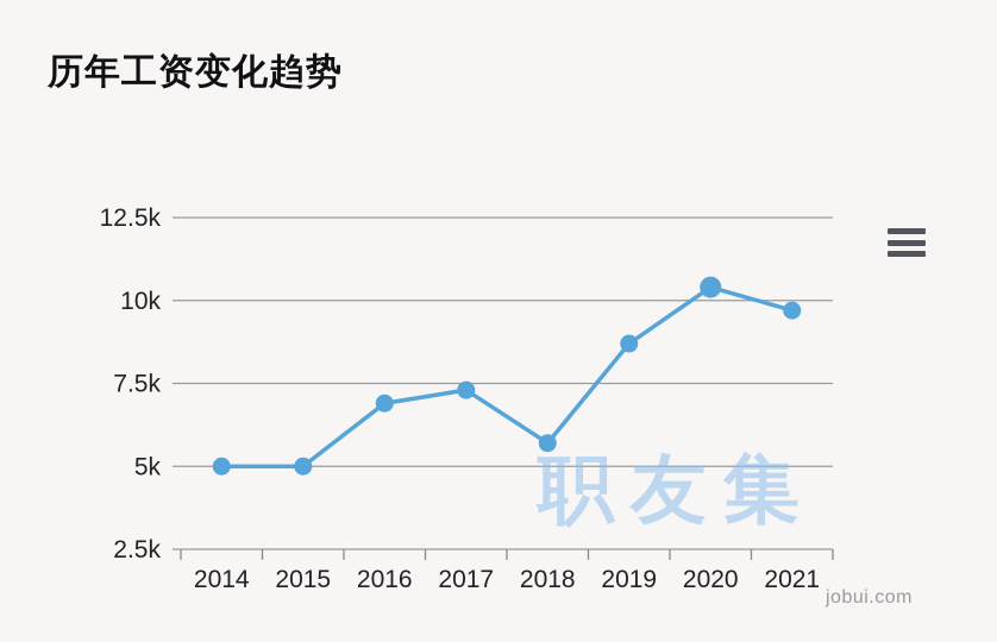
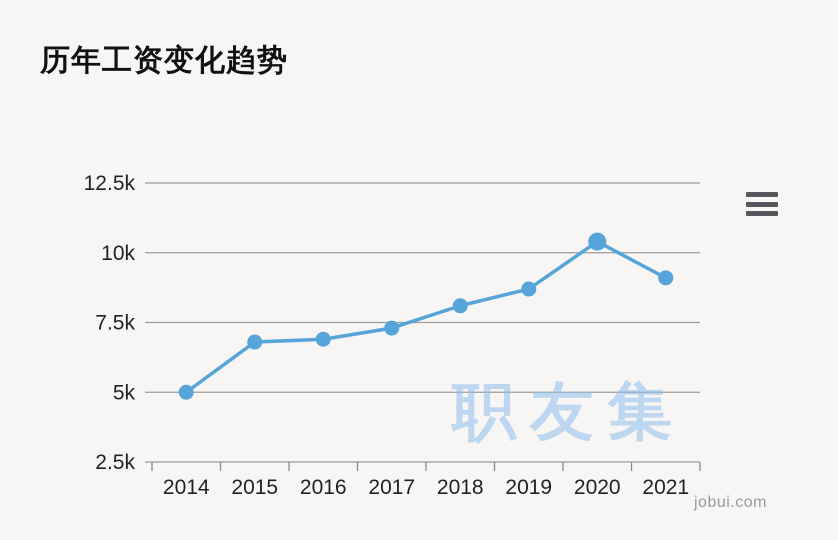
2015: 5.0k -> 6.8k
2018: 5.7k -> 8.1k
2021: 9.7k -> 9.1k
